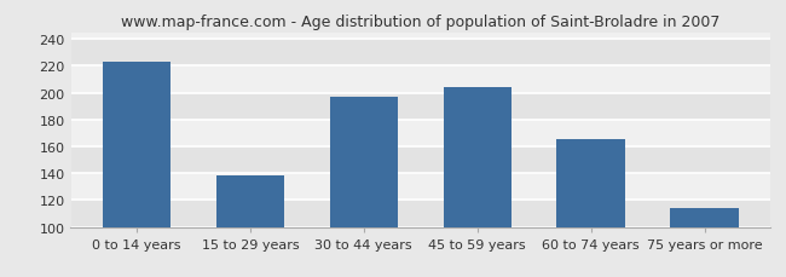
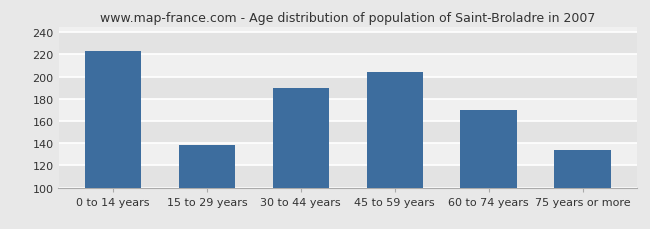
30 to 44 years: 197 -> 190
60 to 74 years: 165 -> 170
75 years or more: 114 -> 134
